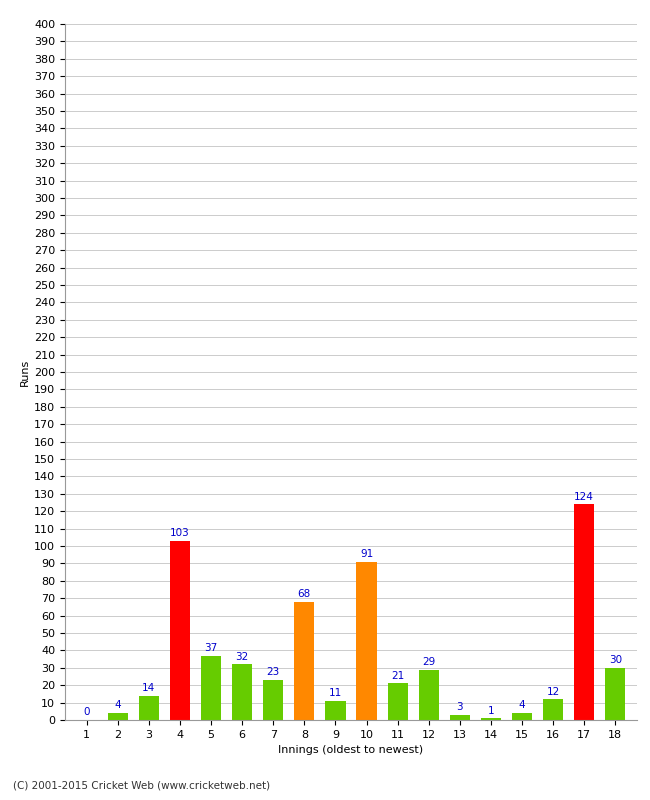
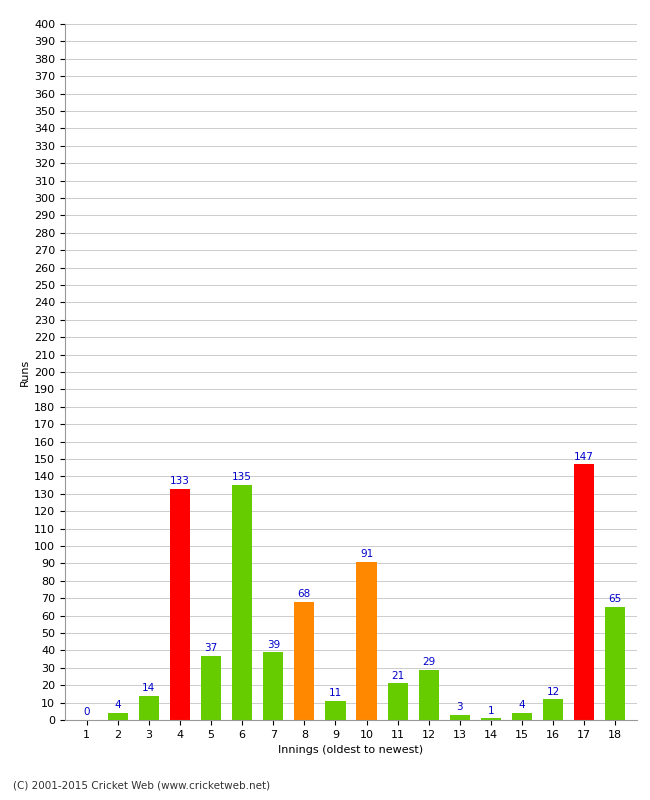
4: 103 -> 133
6: 32 -> 135
7: 23 -> 39
17: 124 -> 147
18: 30 -> 65
